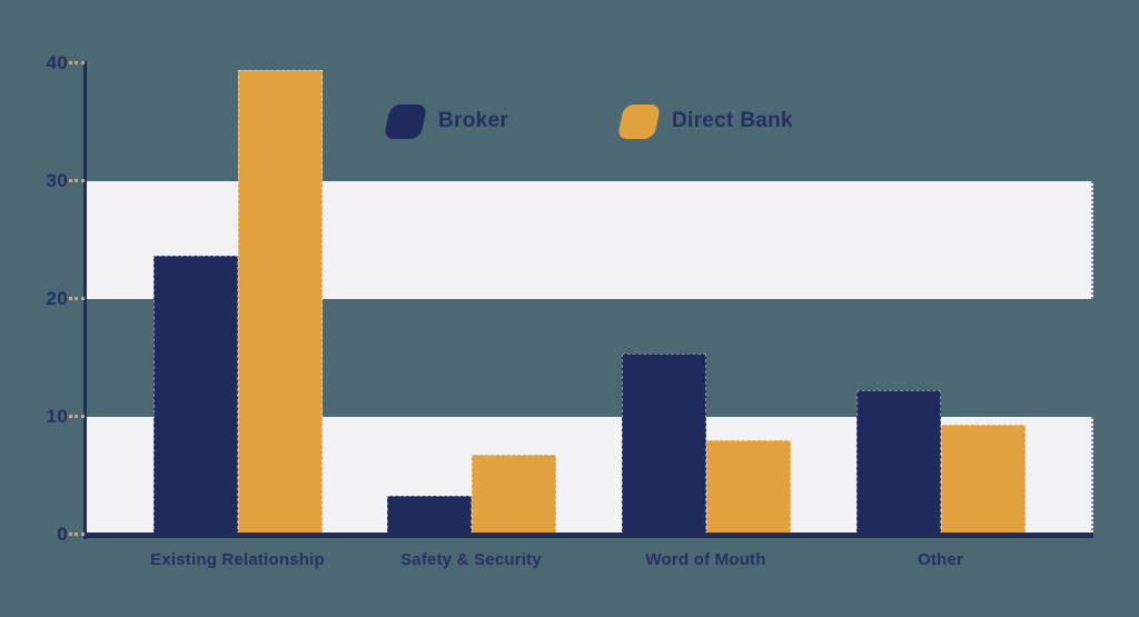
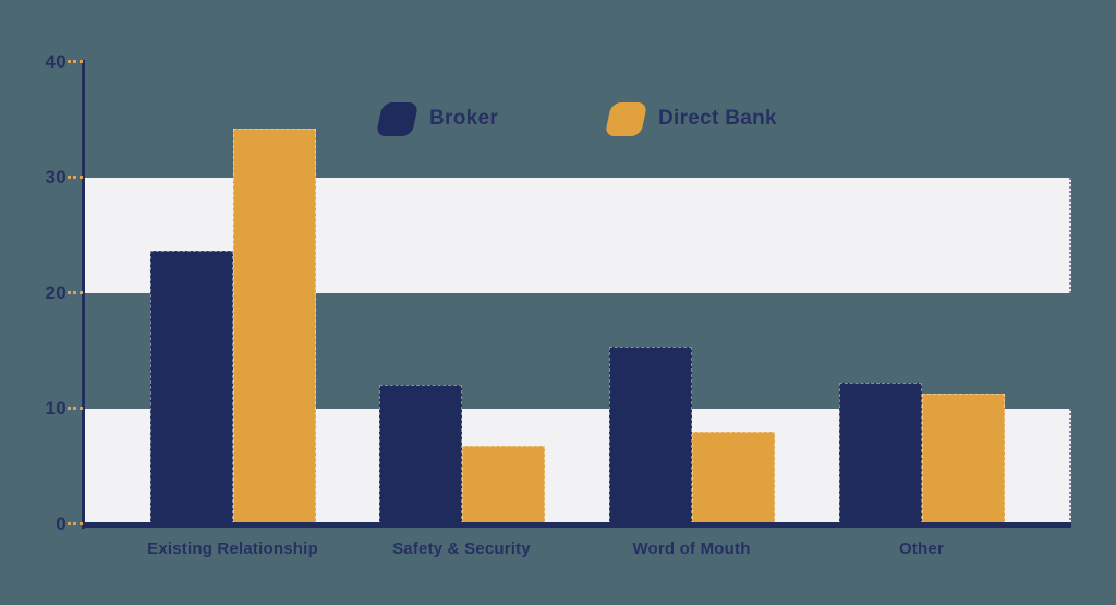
Direct Bank/Existing Relationship: 39.4 -> 34.2
Broker/Safety & Security: 3.3 -> 12.1
Direct Bank/Other: 9.3 -> 11.3
